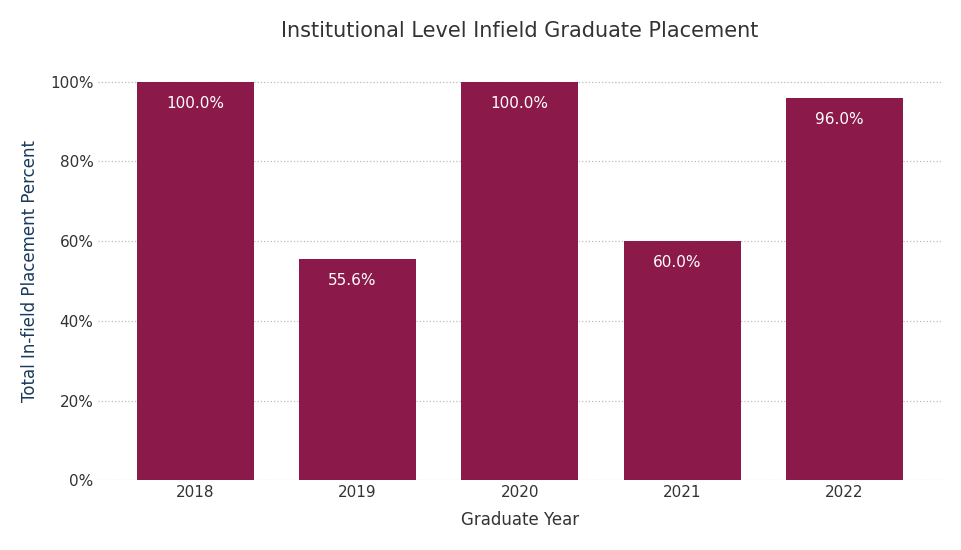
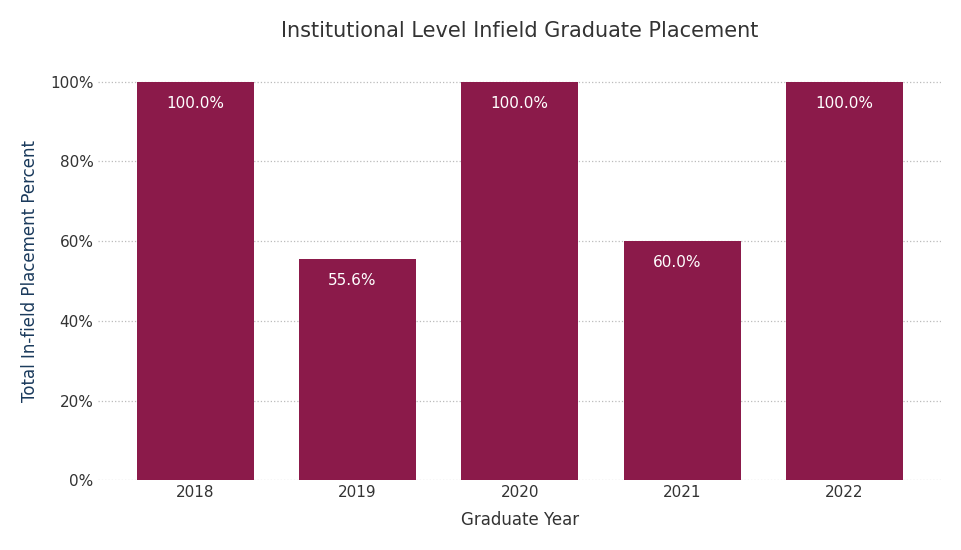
2022: 96.0% -> 100.0%
